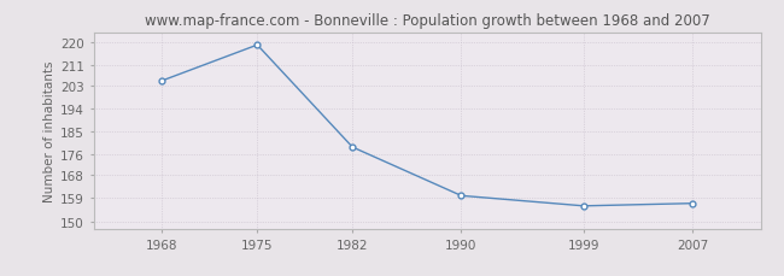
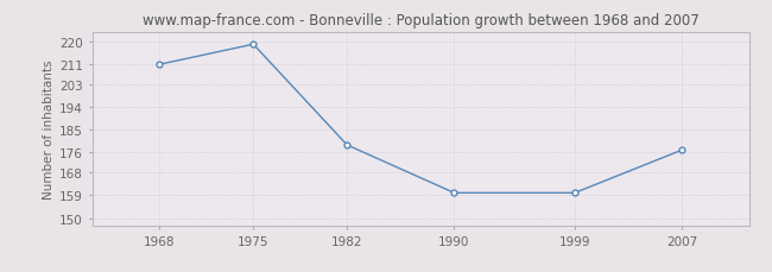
1968: 205 -> 211
1999: 156 -> 160
2007: 157 -> 177
